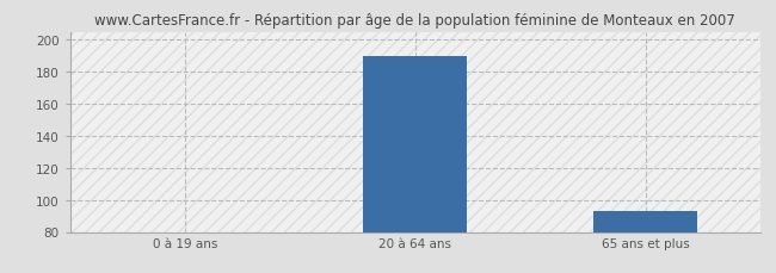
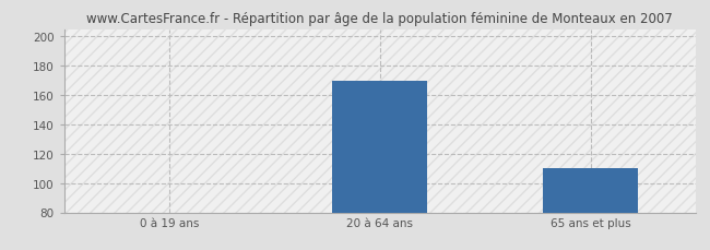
20 à 64 ans: 190 -> 170
65 ans et plus: 93 -> 110
